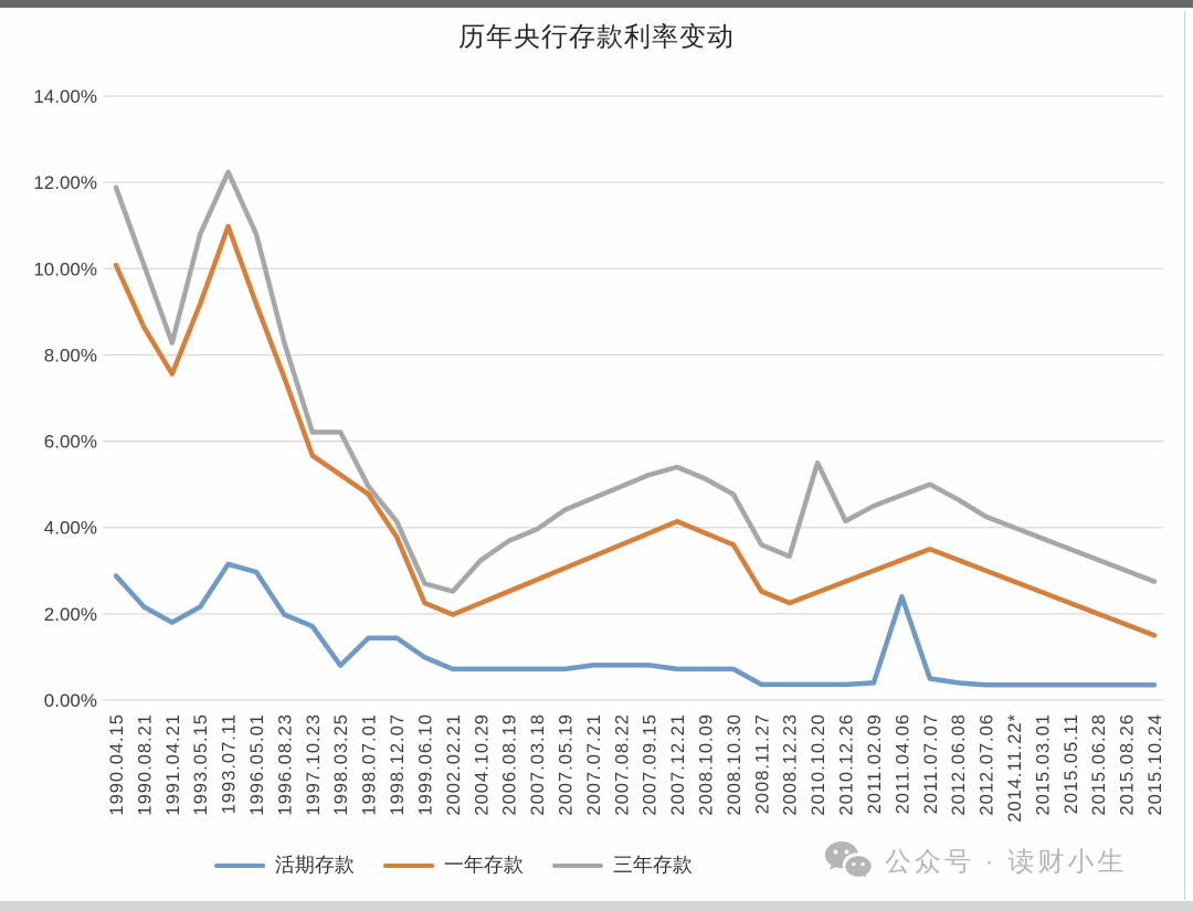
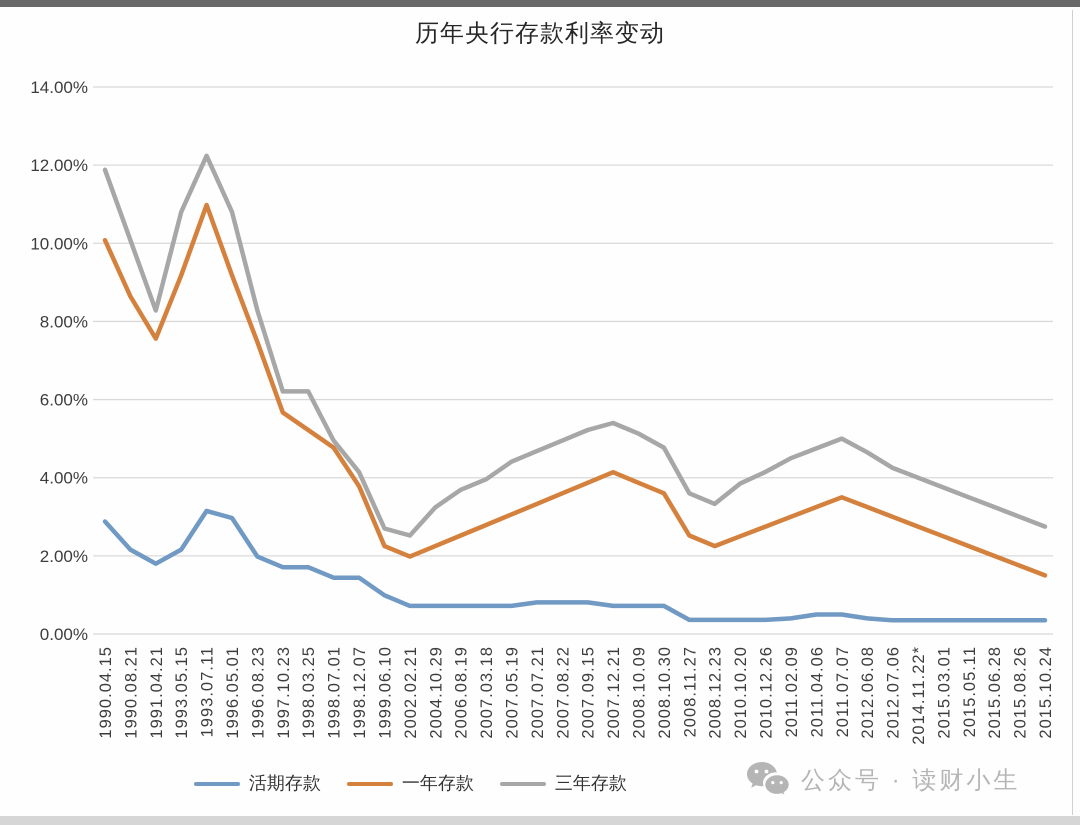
活期存款/1998.03.25: 0.8% -> 1.7%
三年存款/2010.10.20: 5.5% -> 3.9%
活期存款/2011.04.06: 2.4% -> 0.5%
